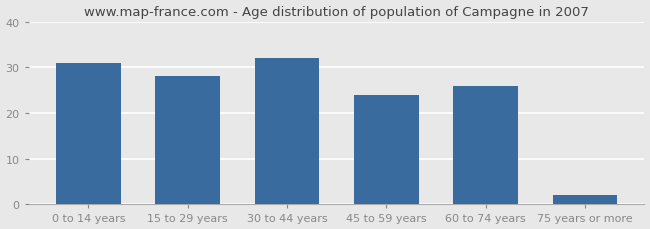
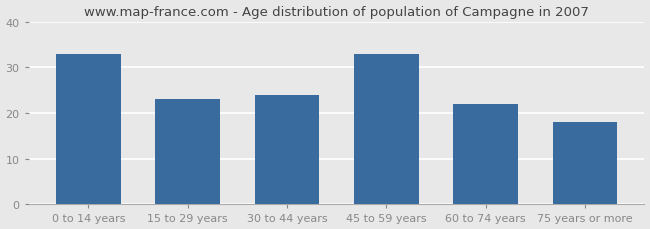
0 to 14 years: 31 -> 33
15 to 29 years: 28 -> 23
30 to 44 years: 32 -> 24
45 to 59 years: 24 -> 33
60 to 74 years: 26 -> 22
75 years or more: 2 -> 18
